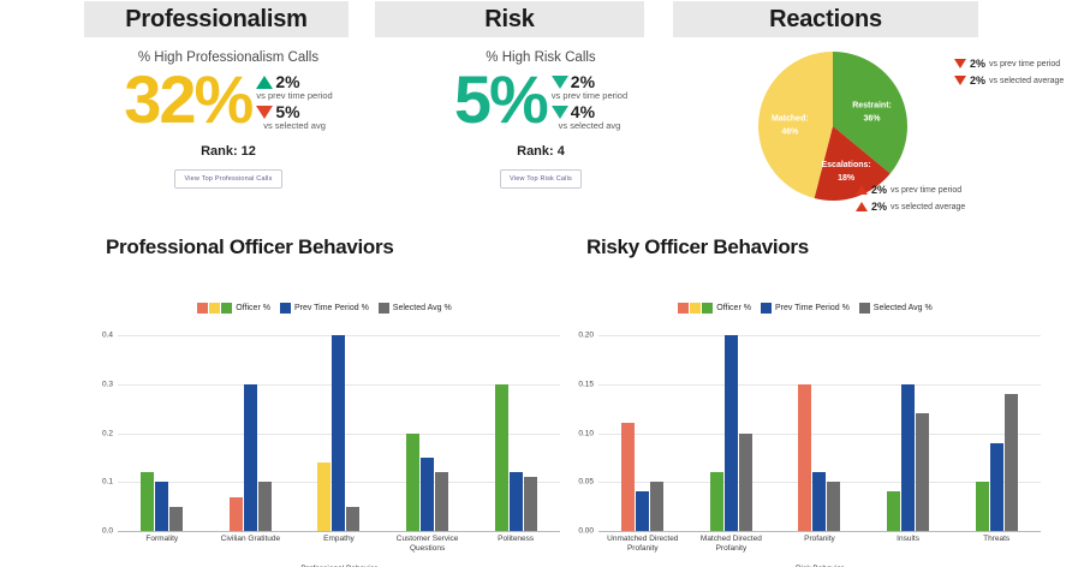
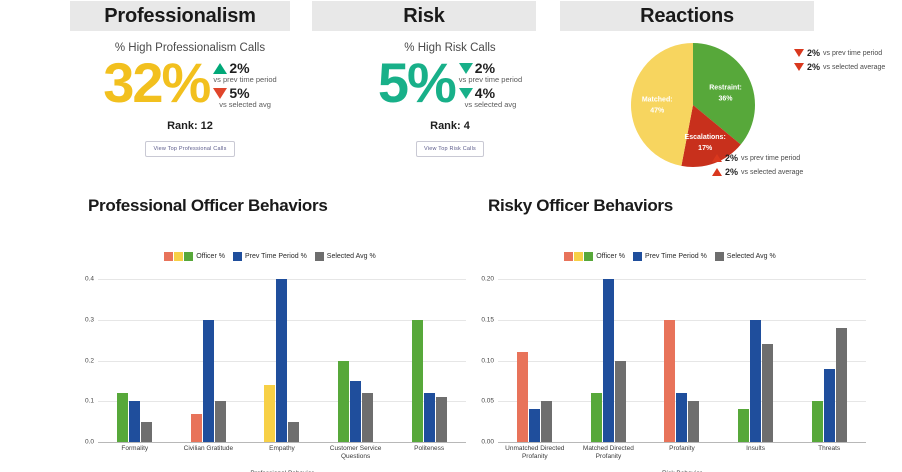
Reactions/Escalations:: 18% -> 17%
Reactions/Matched:: 46% -> 47%
